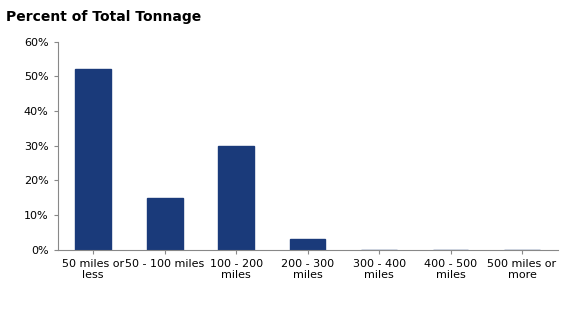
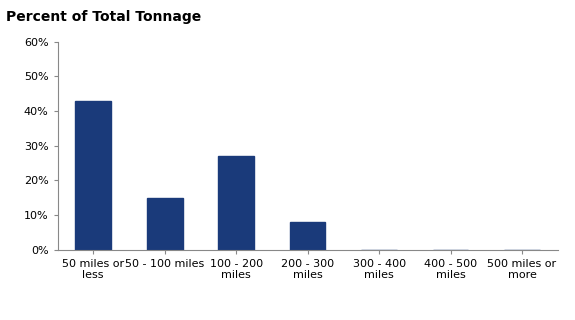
50 miles or less: 52% -> 43%
100 - 200 miles: 30% -> 27%
200 - 300 miles: 3% -> 8%
